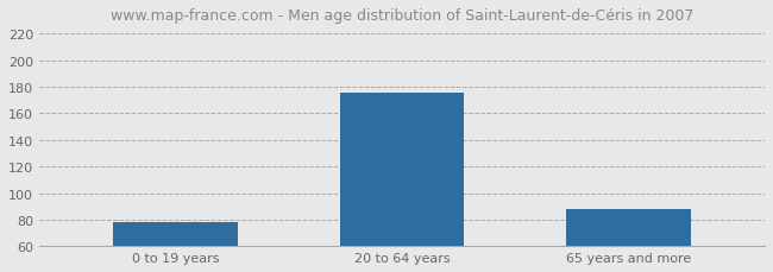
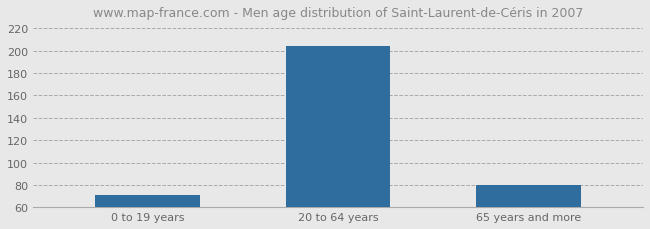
0 to 19 years: 78 -> 71
20 to 64 years: 176 -> 204
65 years and more: 88 -> 80
